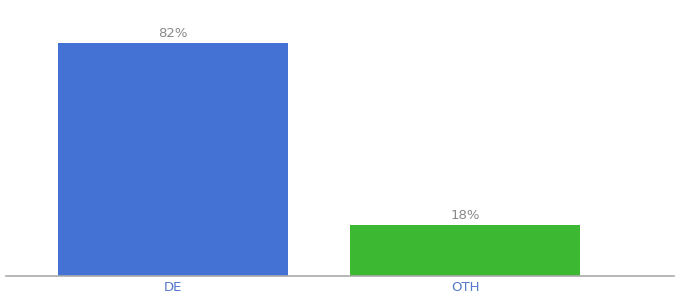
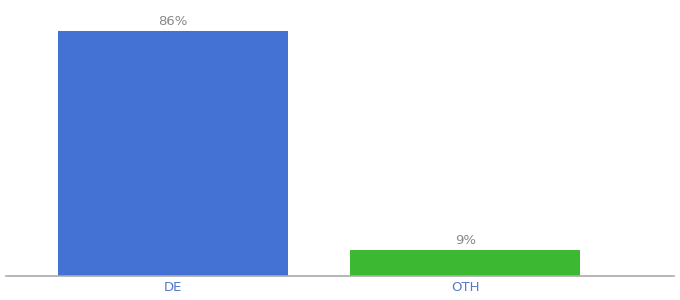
DE: 82% -> 86%
OTH: 18% -> 9%
